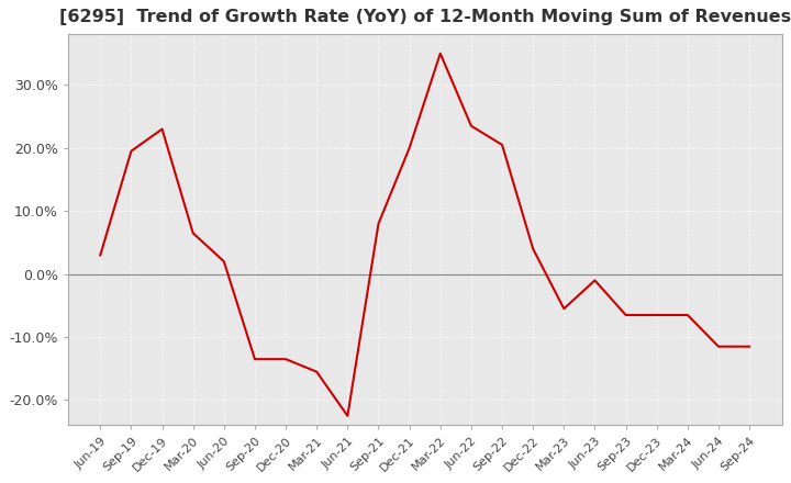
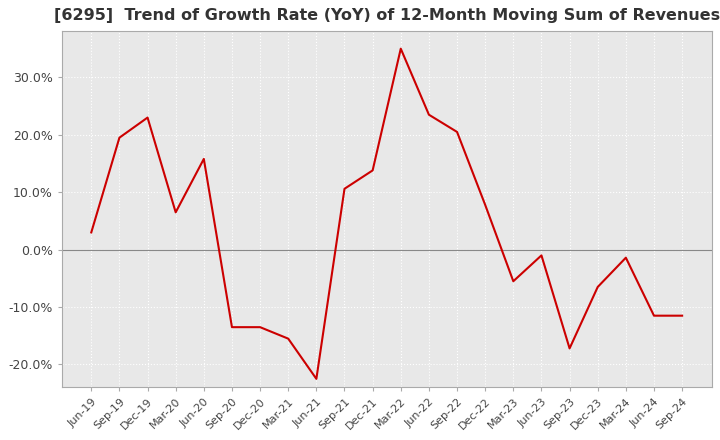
Jun-20: 2.0% -> 15.8%
Sep-21: 8.0% -> 10.6%
Dec-21: 20.0% -> 13.8%
Dec-22: 4.0% -> 7.8%
Sep-23: -6.5% -> -17.2%
Mar-24: -6.5% -> -1.4%
